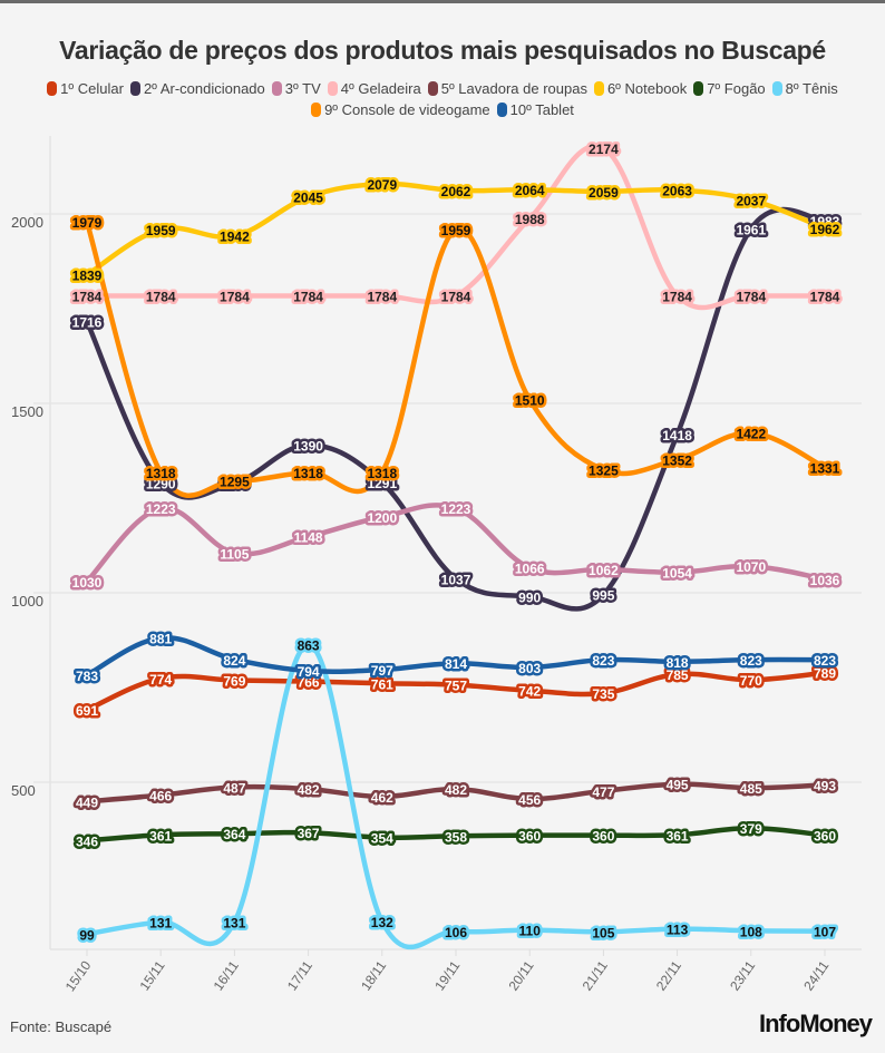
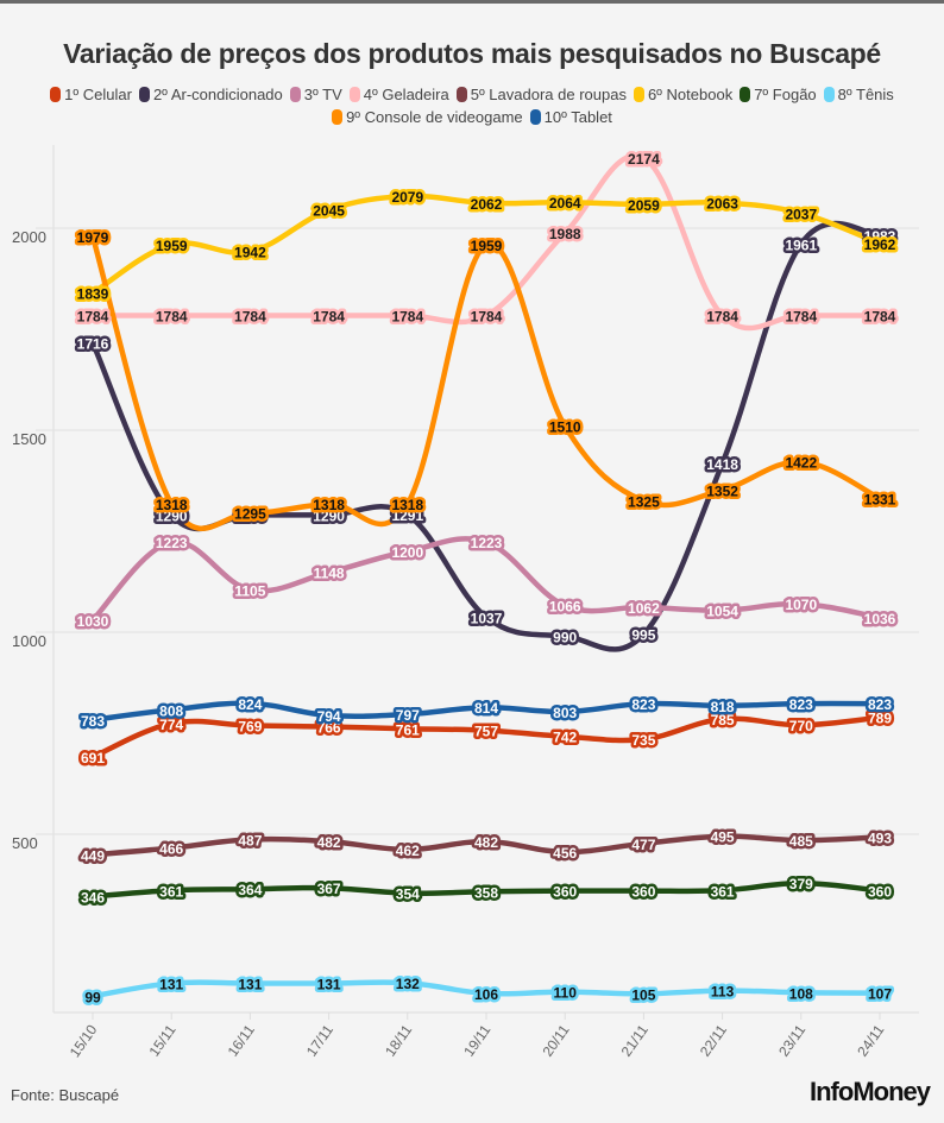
10º Tablet/15/11: 881 -> 808
2º Ar-condicionado/17/11: 1390 -> 1290
8º Tênis/17/11: 863 -> 131
